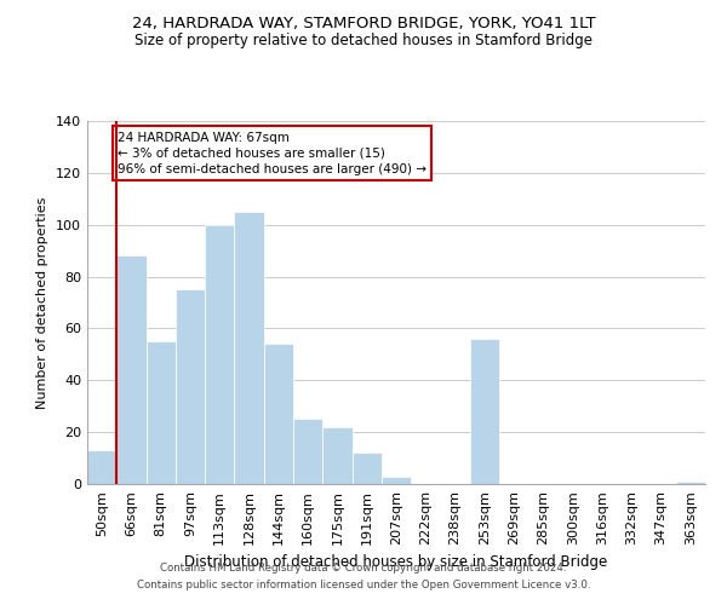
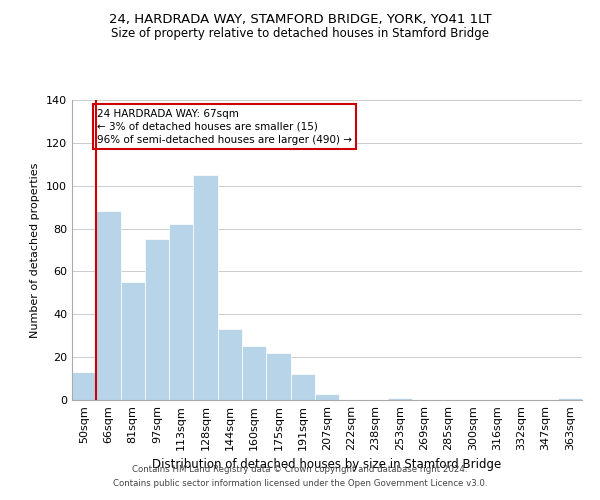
113sqm: 100 -> 82
144sqm: 54 -> 33
253sqm: 56 -> 1
